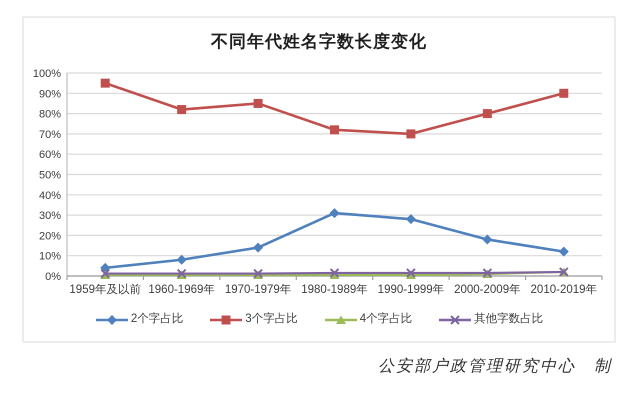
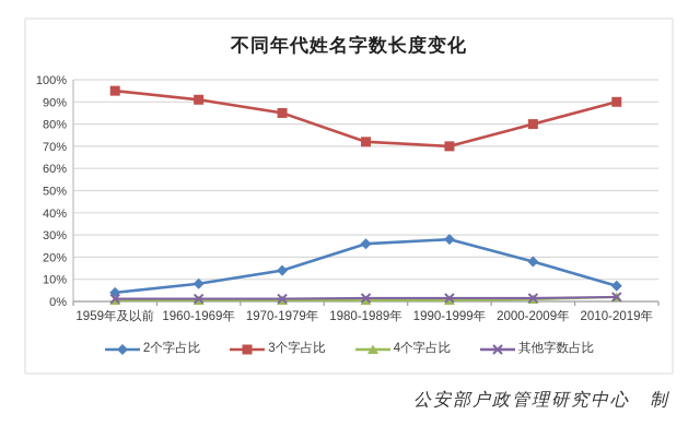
3个字占比/1960-1969年: 82% -> 91%
2个字占比/1980-1989年: 31% -> 26%
2个字占比/2010-2019年: 12% -> 7%
